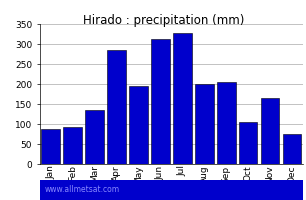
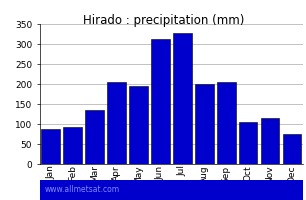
Apr: 285 -> 205
Nov: 165 -> 115
